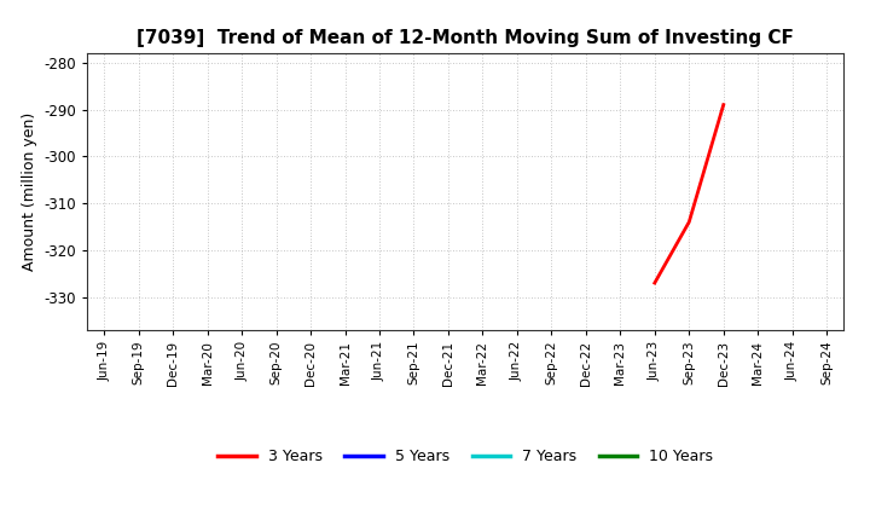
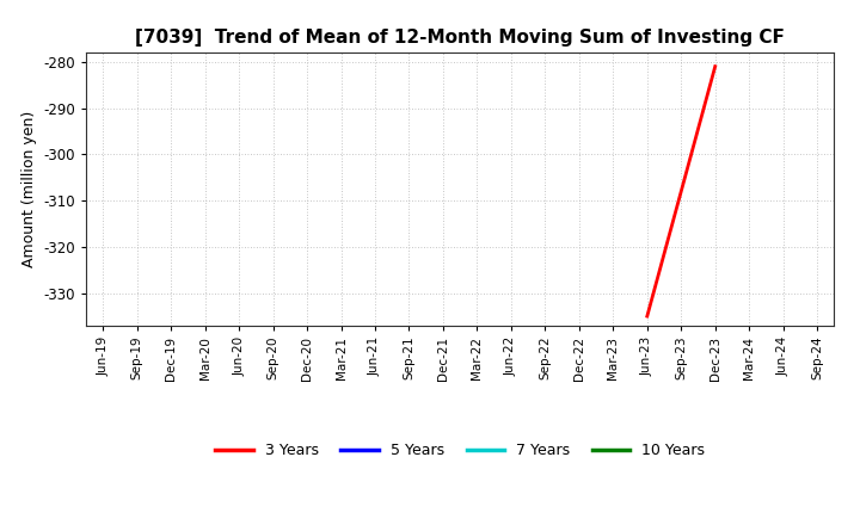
Jun-23: -327 -> -335
Sep-23: -314 -> -308
Dec-23: -289 -> -281
